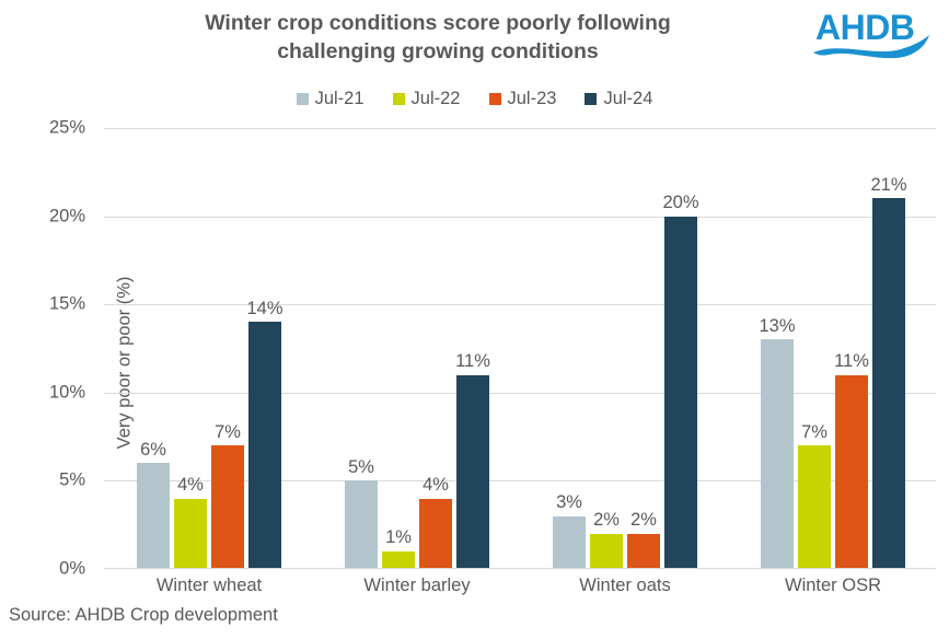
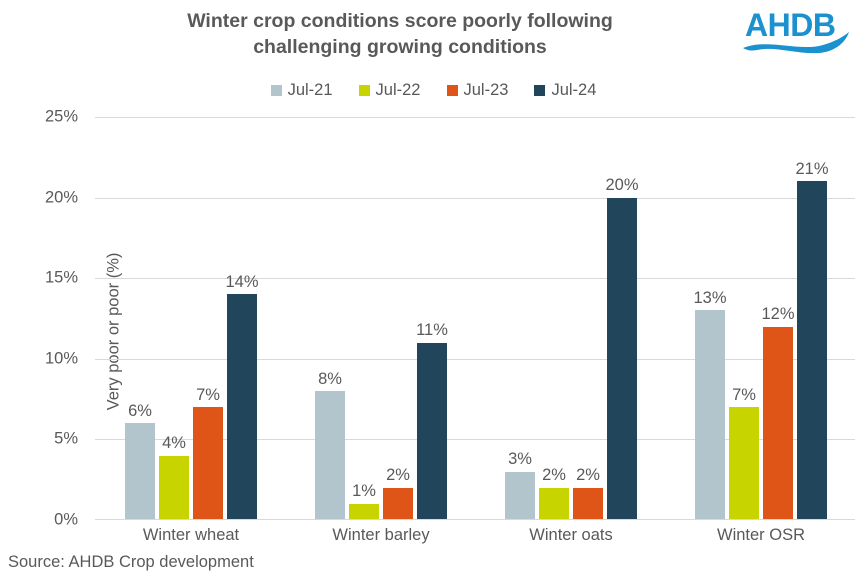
Jul-21/Winter barley: 5% -> 8%
Jul-23/Winter barley: 4% -> 2%
Jul-23/Winter OSR: 11% -> 12%
